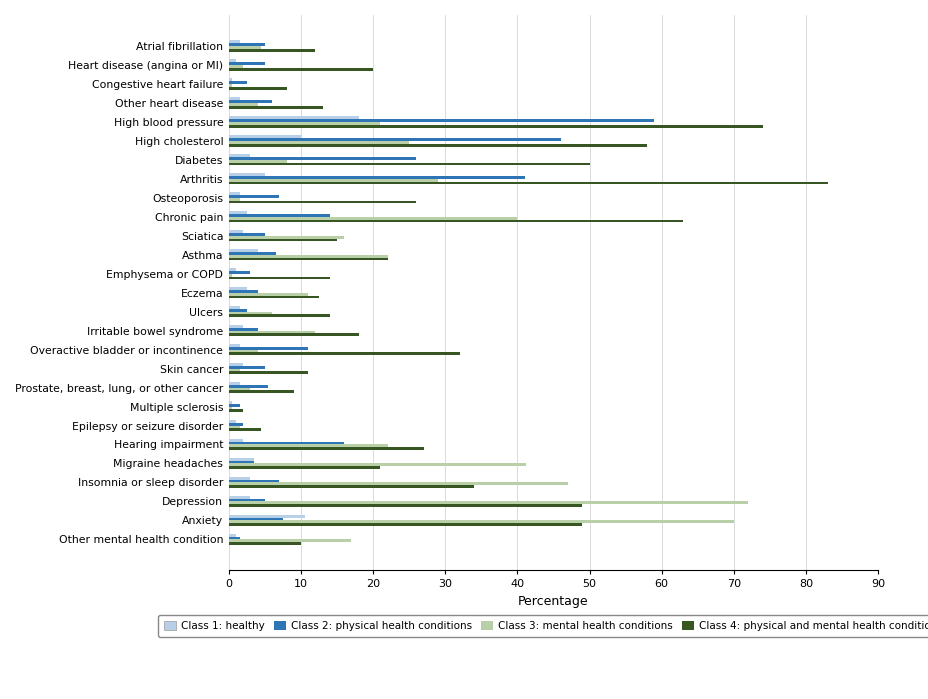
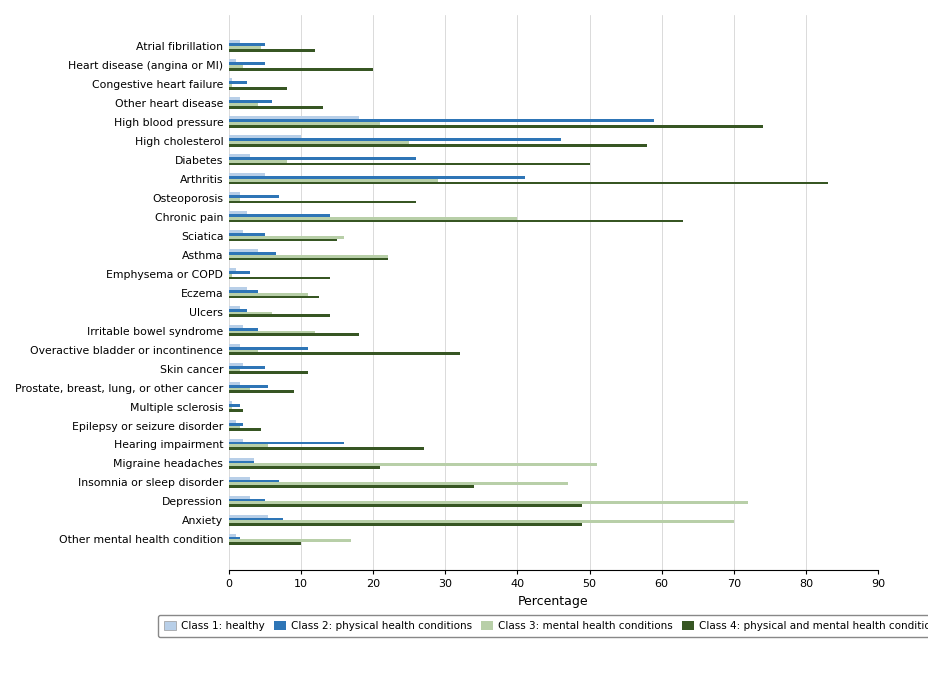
Class 3: mental health conditions/Hearing impairment: 22.0 -> 5.5
Class 3: mental health conditions/Migraine headaches: 41.2 -> 51.0
Class 1: healthy/Anxiety: 10.6 -> 5.5
